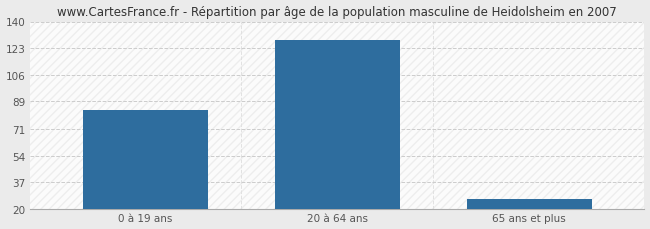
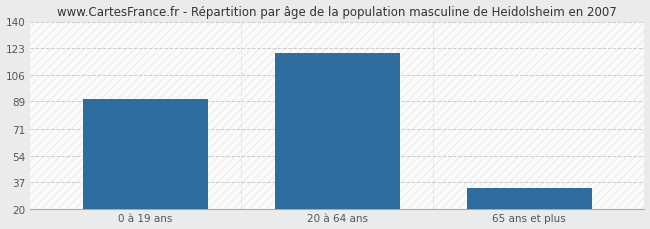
0 à 19 ans: 83 -> 90
20 à 64 ans: 128 -> 120
65 ans et plus: 26 -> 33
